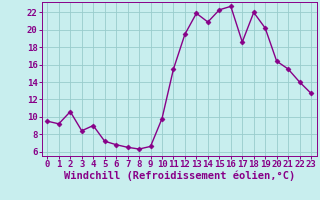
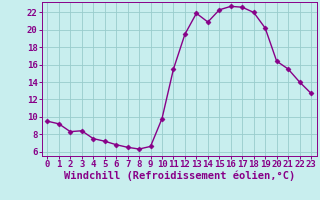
2: 10.6 -> 8.3
4: 9.0 -> 7.5
17: 18.6 -> 22.6
